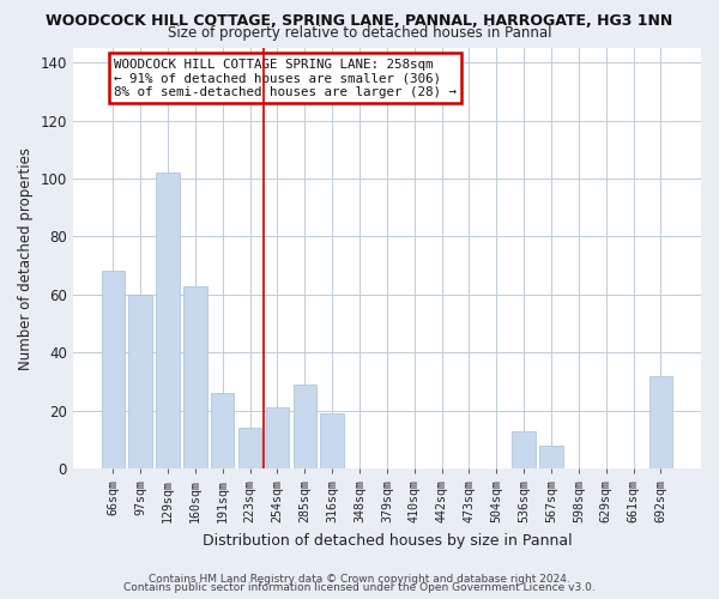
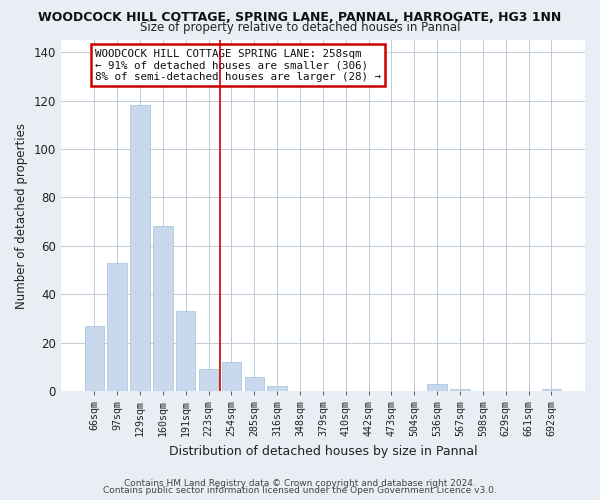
66sqm: 68 -> 27
97sqm: 60 -> 53
129sqm: 102 -> 118
160sqm: 63 -> 68
191sqm: 26 -> 33
223sqm: 14 -> 9
254sqm: 21 -> 12
285sqm: 29 -> 6
316sqm: 19 -> 2
536sqm: 13 -> 3
567sqm: 8 -> 1
692sqm: 32 -> 1
